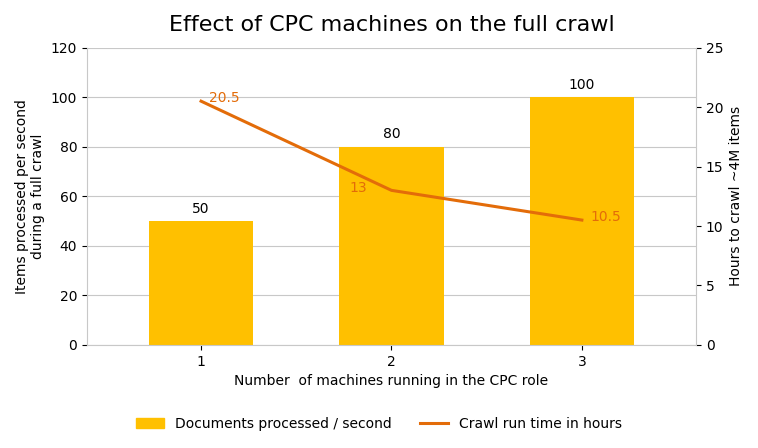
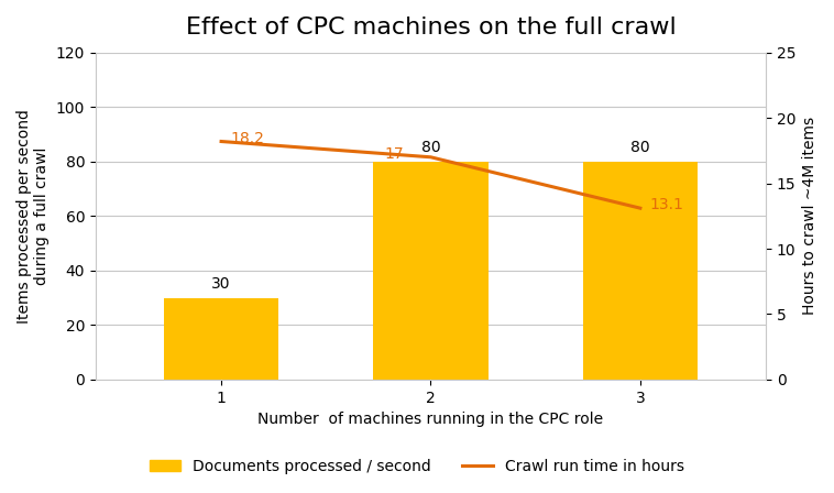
Documents processed / second/1: 50 -> 30
Crawl run time in hours/1: 20.5 -> 18.2
Crawl run time in hours/2: 13 -> 17
Documents processed / second/3: 100 -> 80
Crawl run time in hours/3: 10.5 -> 13.1
